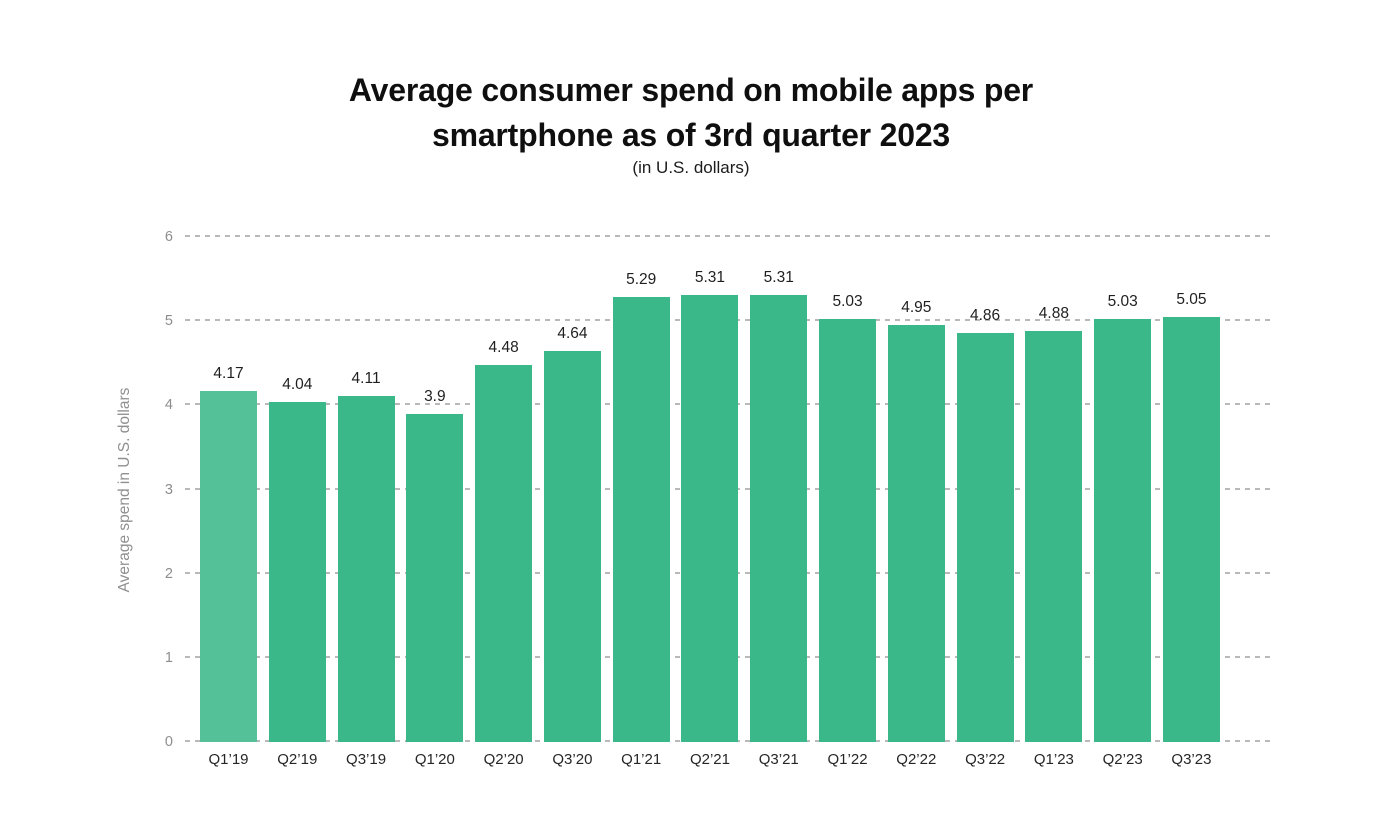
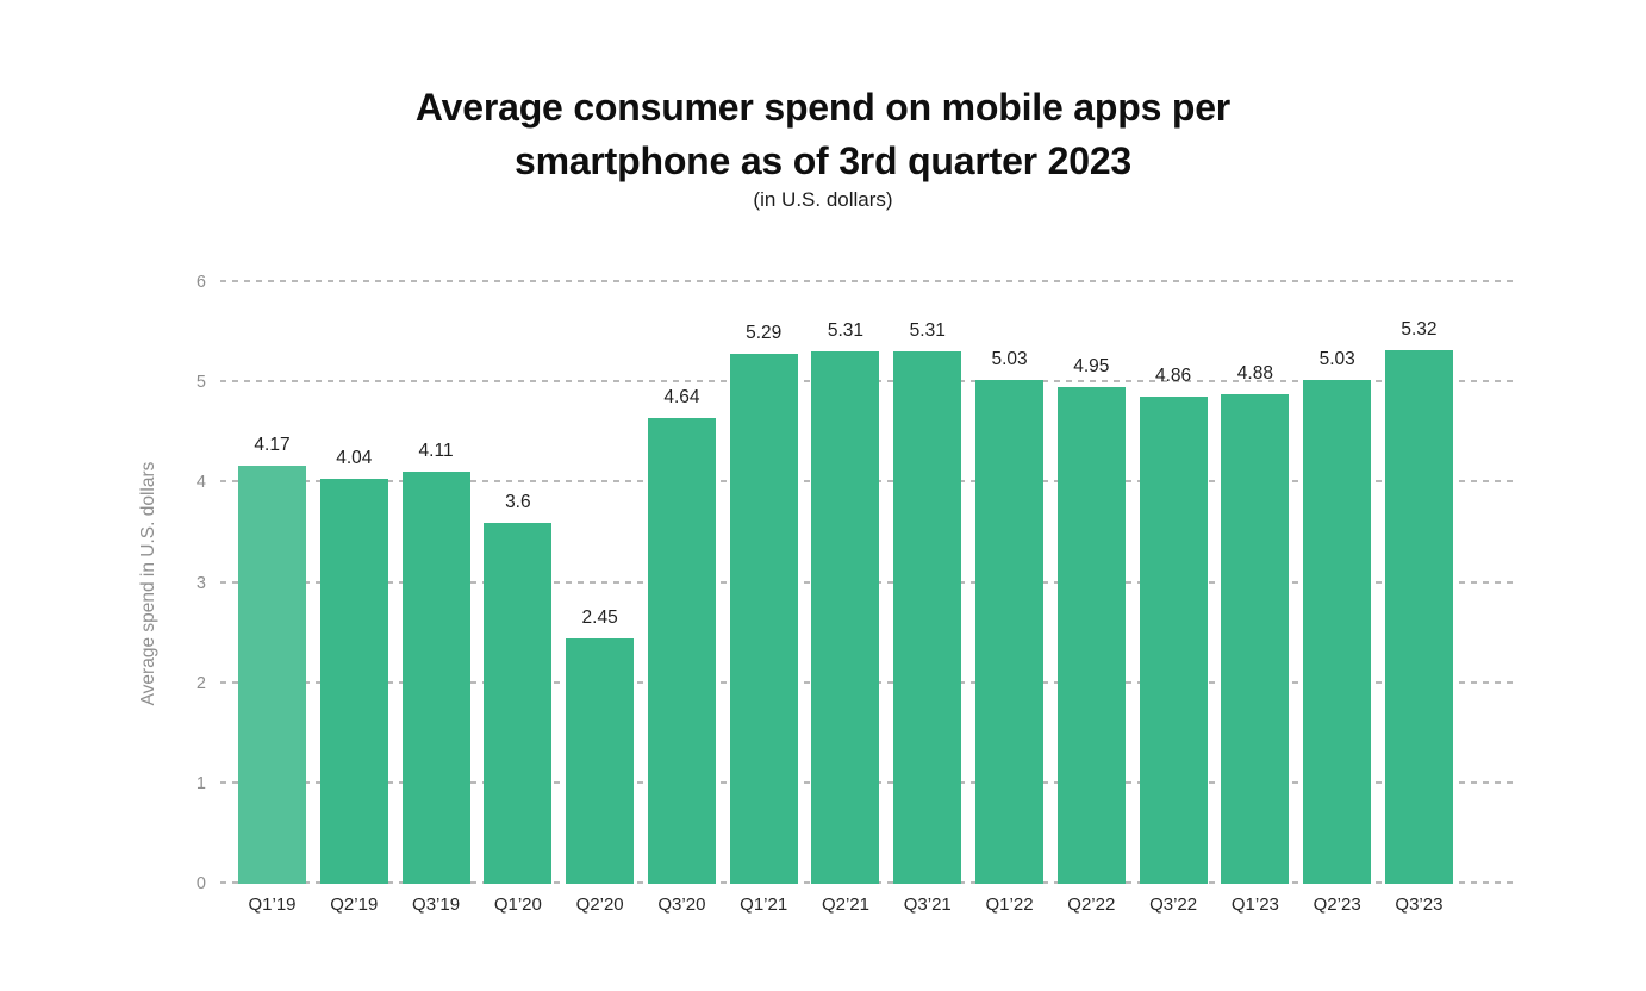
Q1’20: 3.9 -> 3.6
Q2’20: 4.48 -> 2.45
Q3’23: 5.05 -> 5.32
